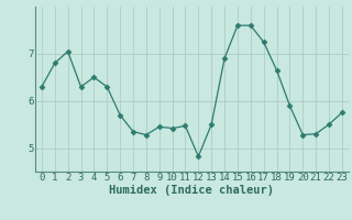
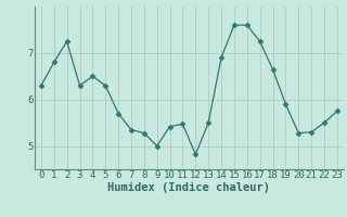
2: 7.05 -> 7.25
9: 5.45 -> 5.00
